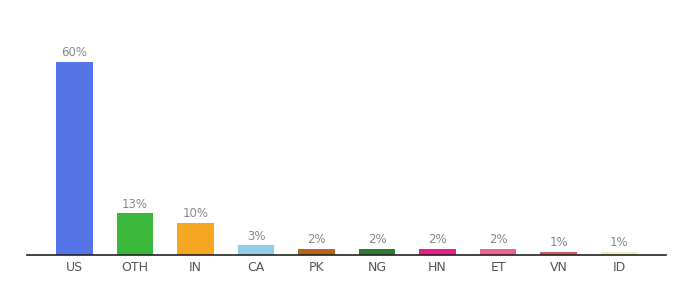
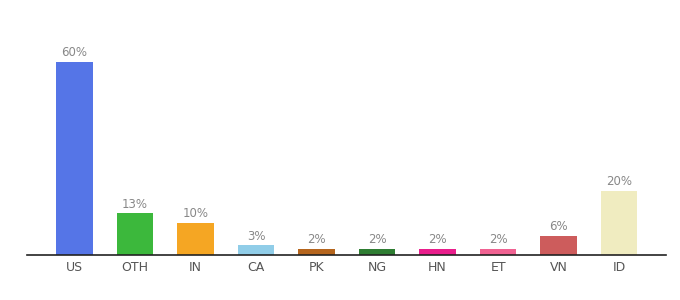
VN: 1% -> 6%
ID: 1% -> 20%
